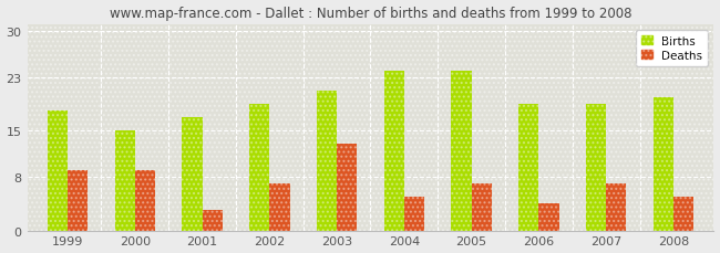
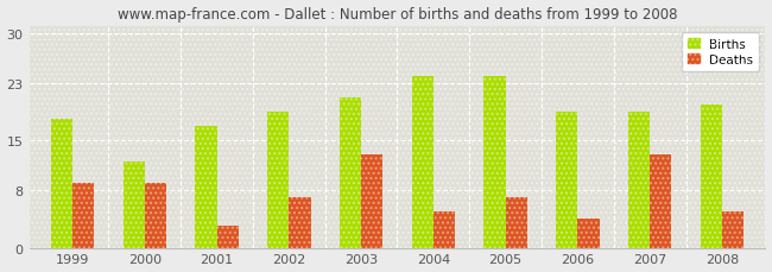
Births/2000: 15 -> 12
Deaths/2007: 7 -> 13
